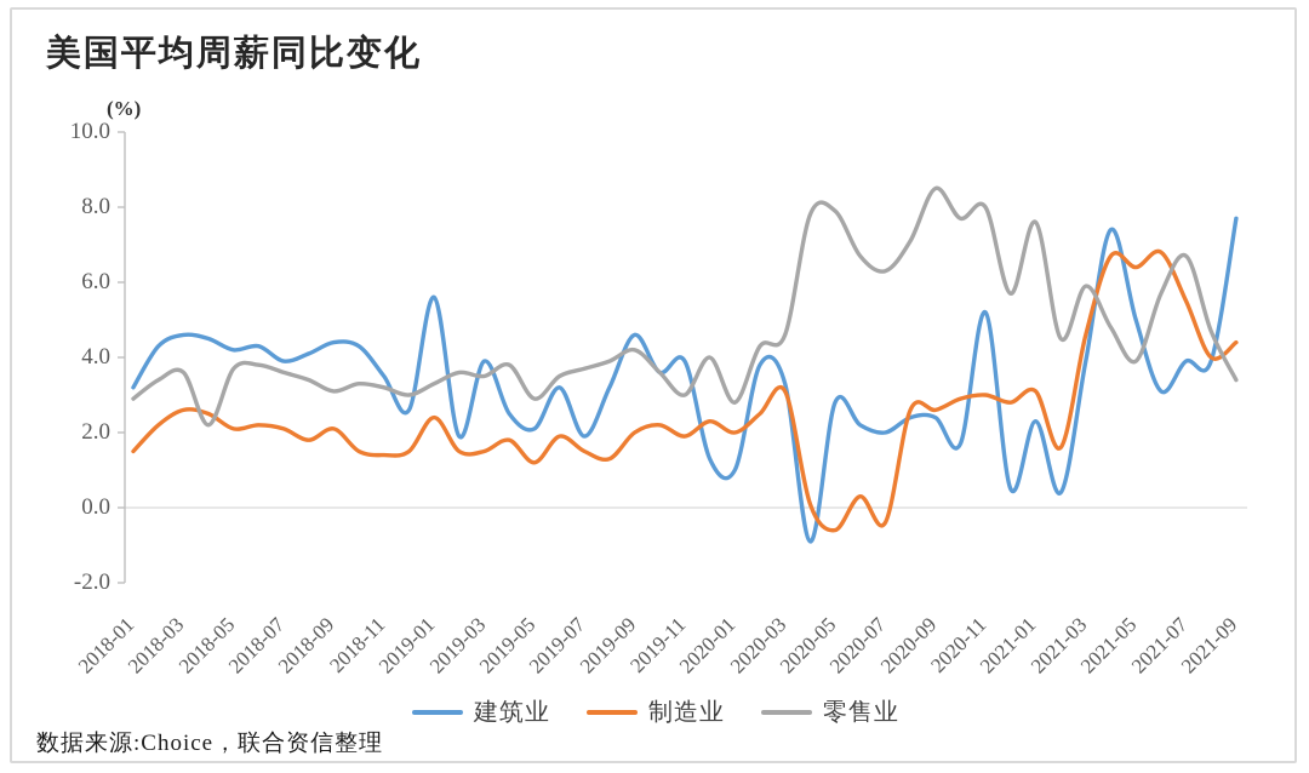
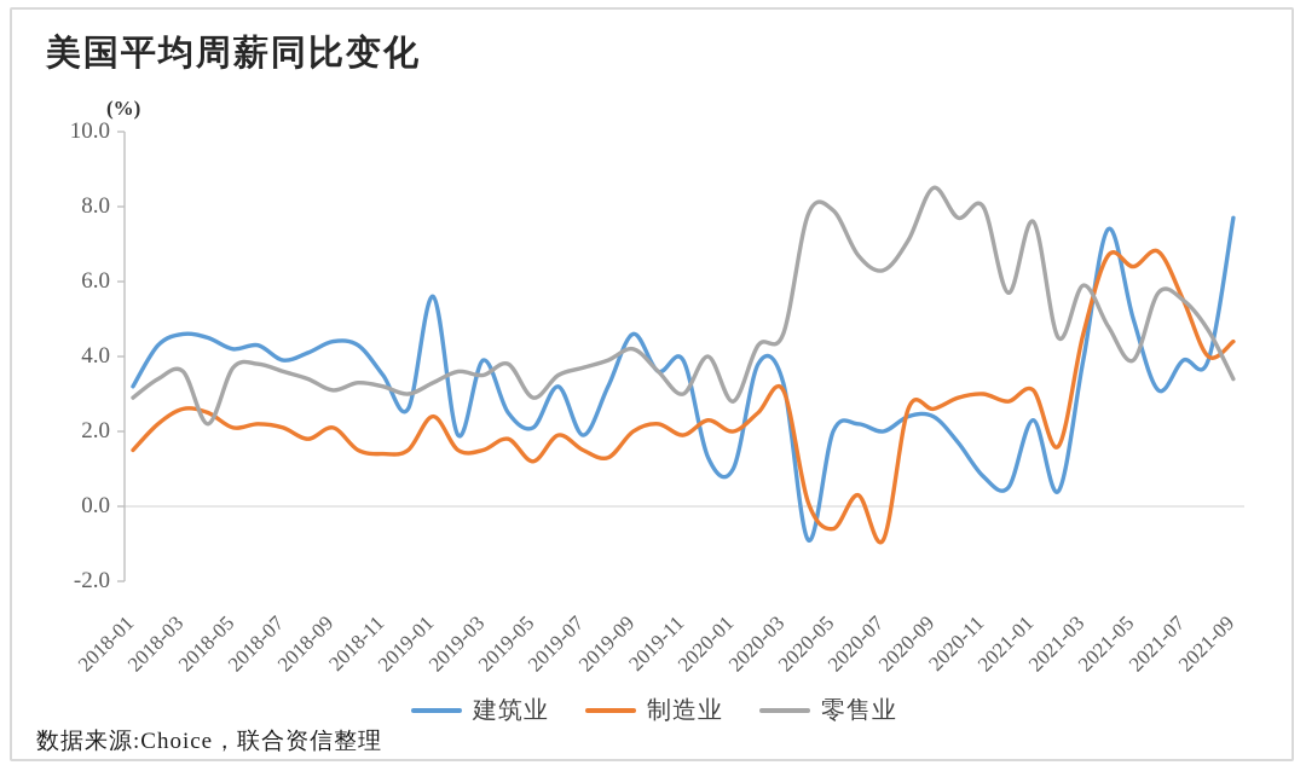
建筑业/2020-05: 2.8 -> 2.0
制造业/2020-07: -0.4 -> -0.9
建筑业/2020-11: 5.2 -> 0.8
零售业/2021-07: 6.7 -> 5.5
